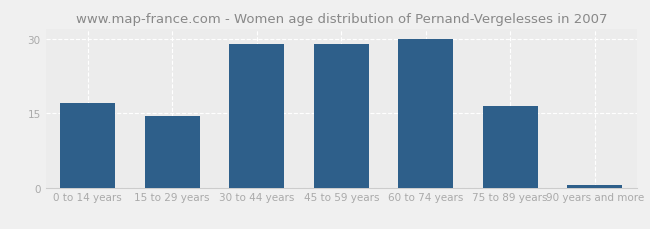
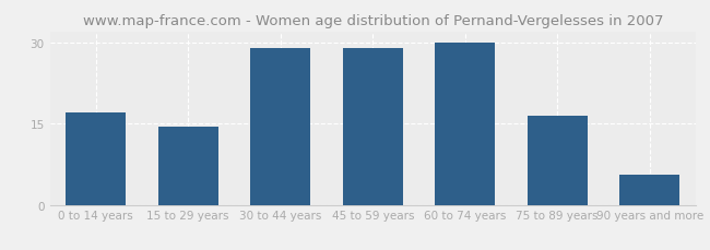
90 years and more: 0.5 -> 5.5
